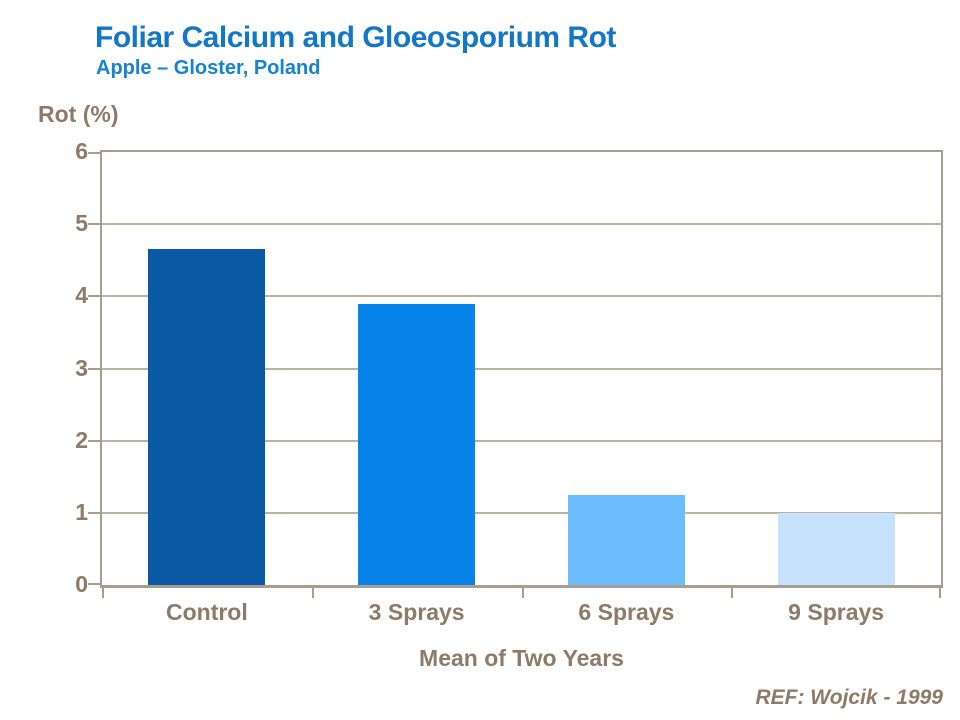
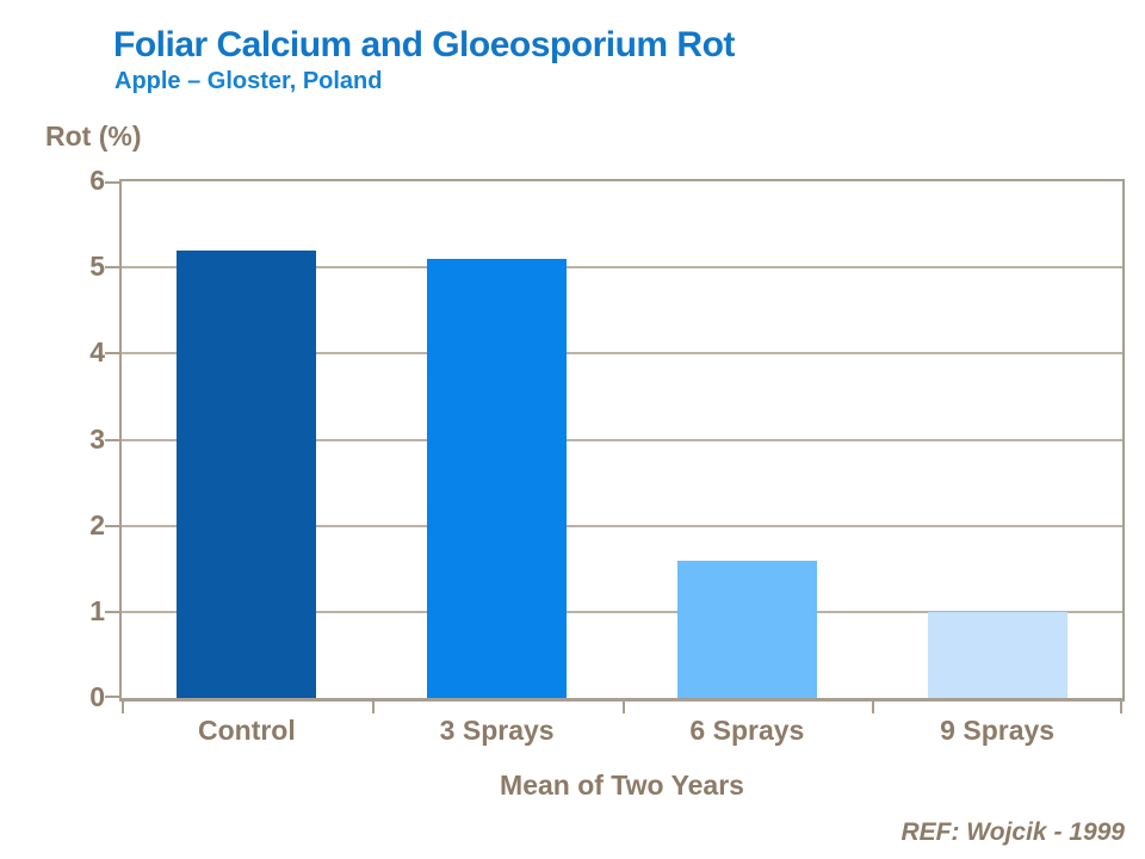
Control: 4.7 -> 5.2
3 Sprays: 3.9 -> 5.1
6 Sprays: 1.2 -> 1.6
